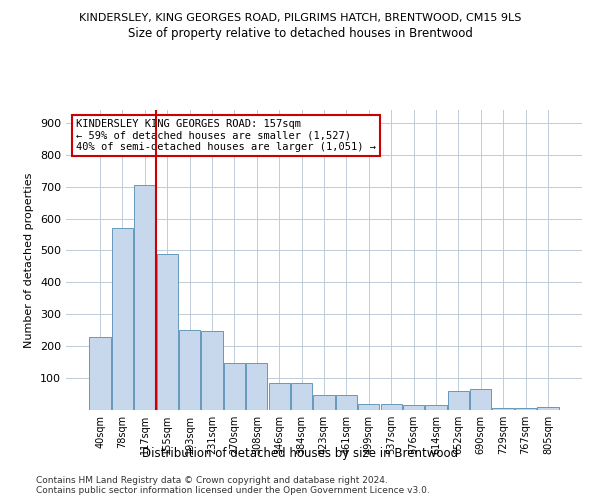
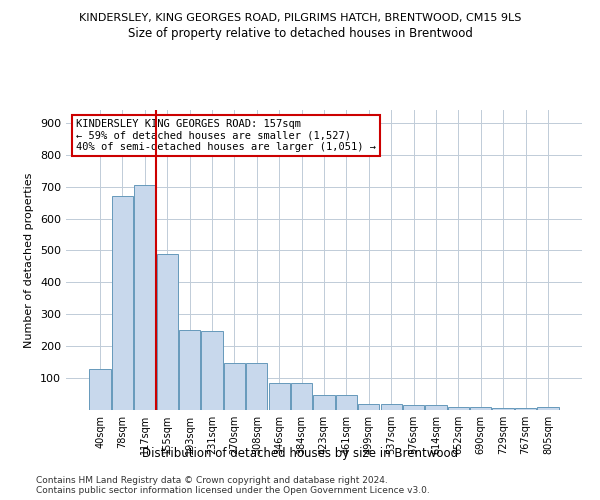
40sqm: 230 -> 130
78sqm: 570 -> 670
652sqm: 60 -> 10
690sqm: 65 -> 10
